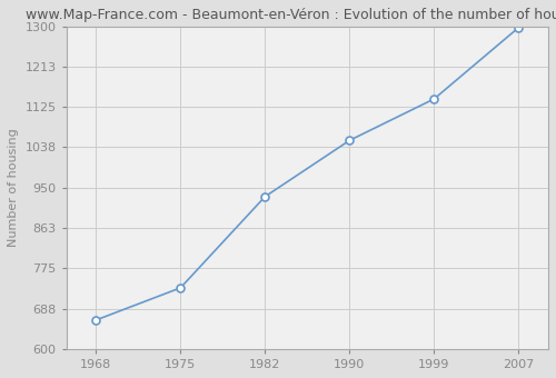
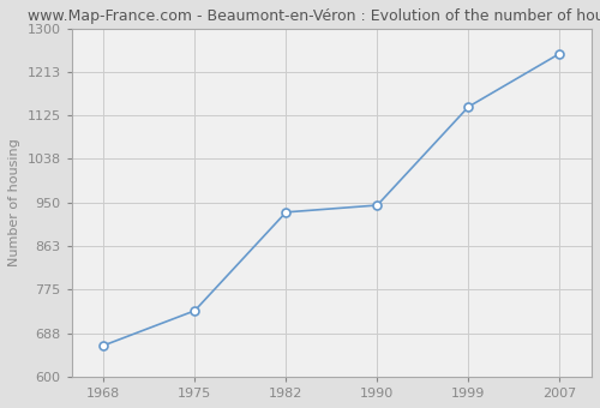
1990: 1053 -> 945
2007: 1298 -> 1250
